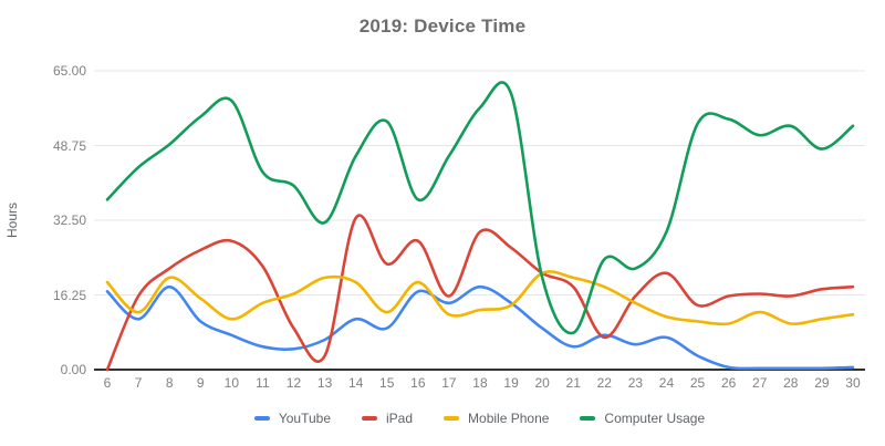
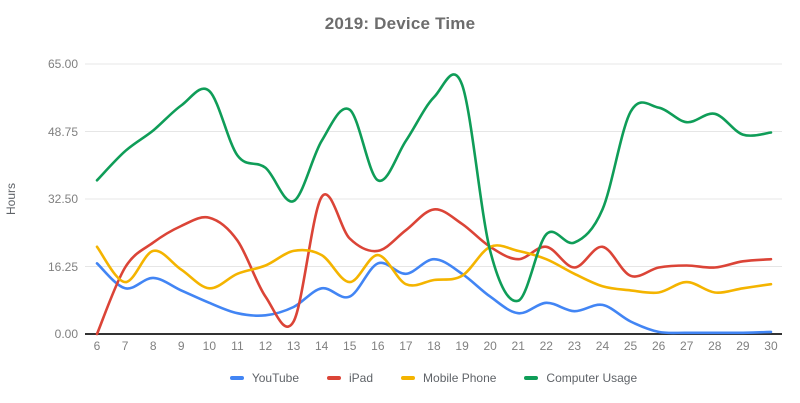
Mobile Phone/6: 19 -> 21
YouTube/8: 18 -> 14
iPad/16: 28 -> 20
iPad/17: 16 -> 25
iPad/22: 7 -> 21
Computer Usage/30: 53 -> 48
